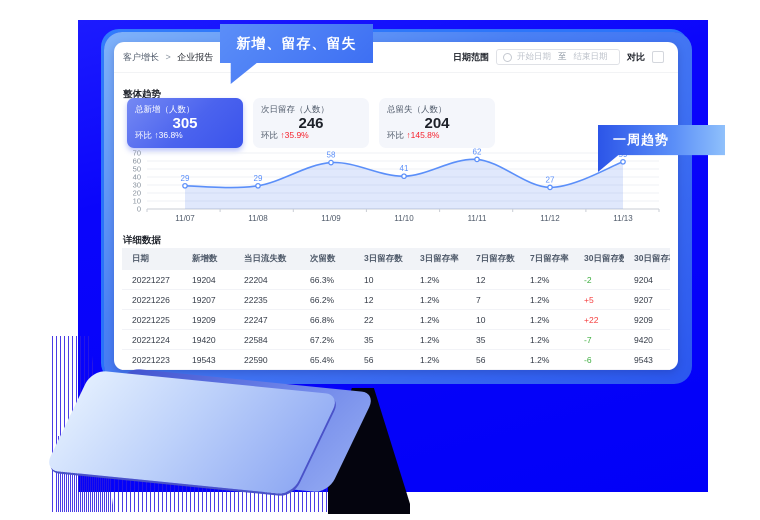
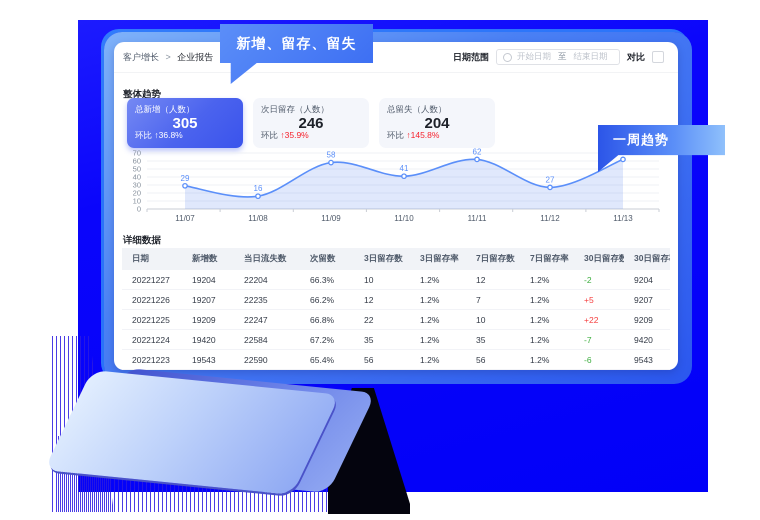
11/08: 29 -> 16
11/13: 59 -> 62
